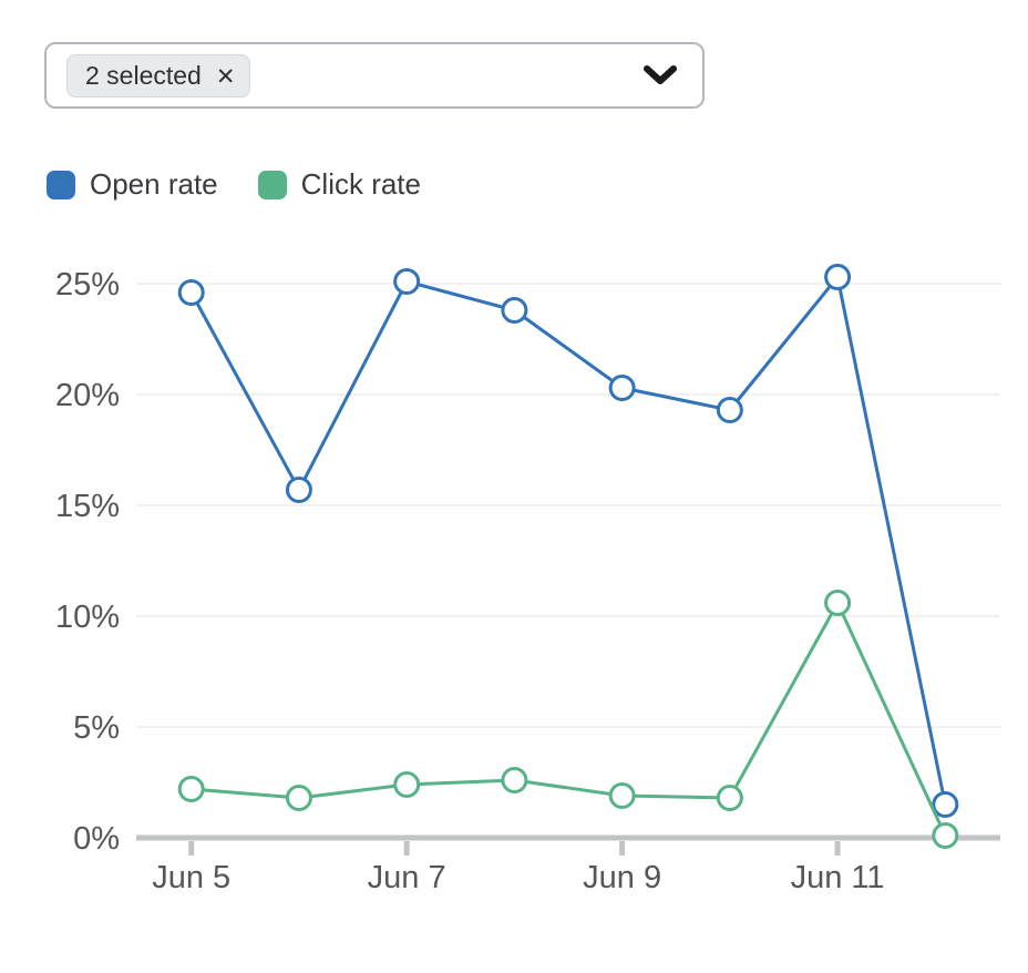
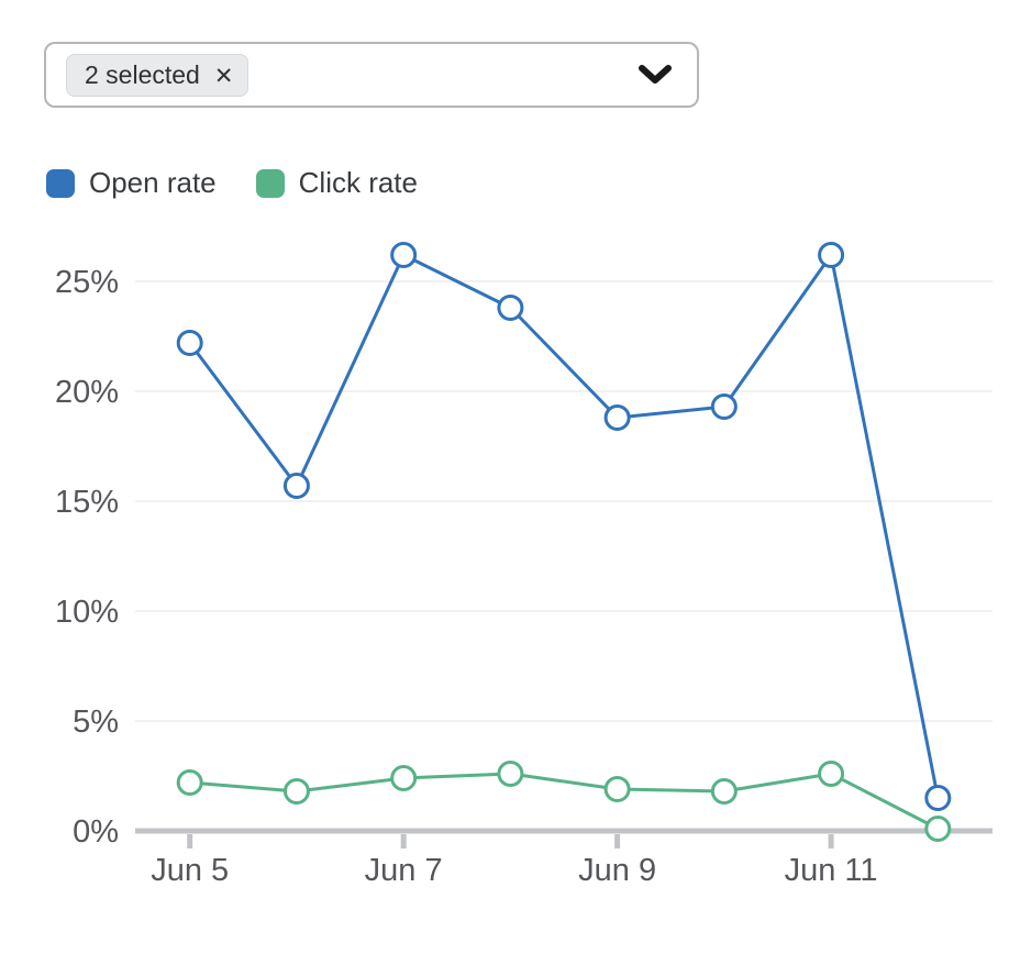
Open rate/Jun 5: 24.6% -> 22.2%
Open rate/Jun 7: 25.1% -> 26.2%
Open rate/Jun 9: 20.3% -> 18.8%
Open rate/Jun 11: 25.3% -> 26.2%
Click rate/Jun 11: 10.6% -> 2.6%
